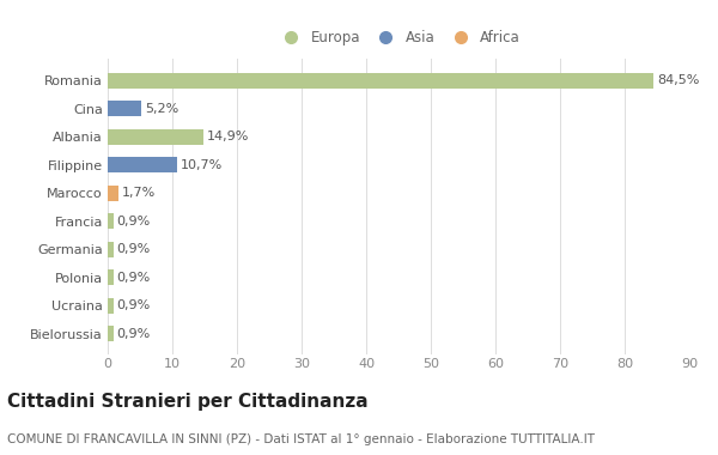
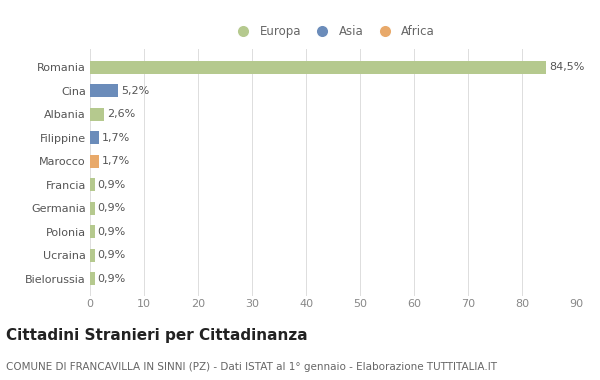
Albania: 14,9% -> 2,6%
Filippine: 10,7% -> 1,7%
